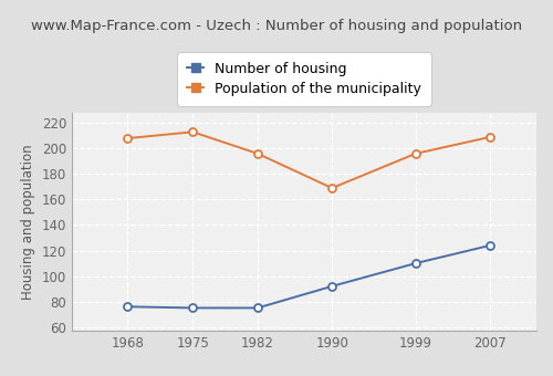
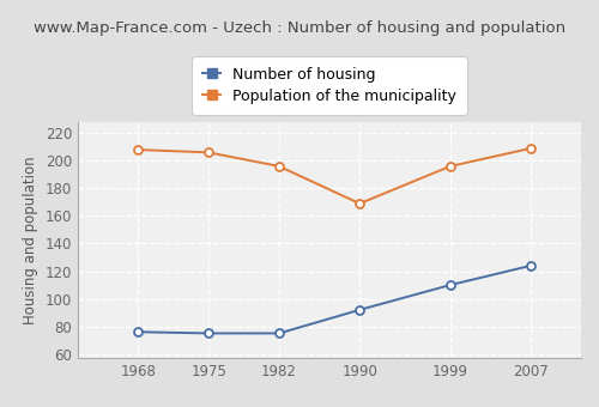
Population of the municipality/1975: 213 -> 206
